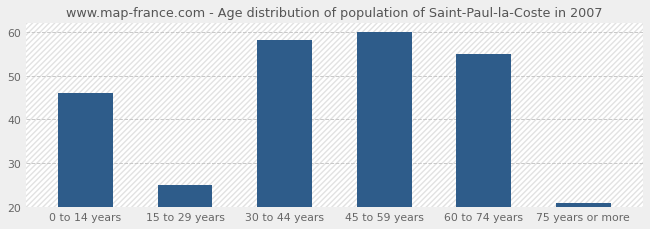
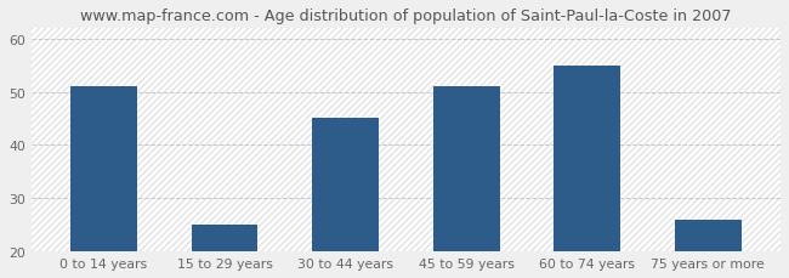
0 to 14 years: 46 -> 51
30 to 44 years: 58 -> 45
45 to 59 years: 60 -> 51
75 years or more: 21 -> 26
